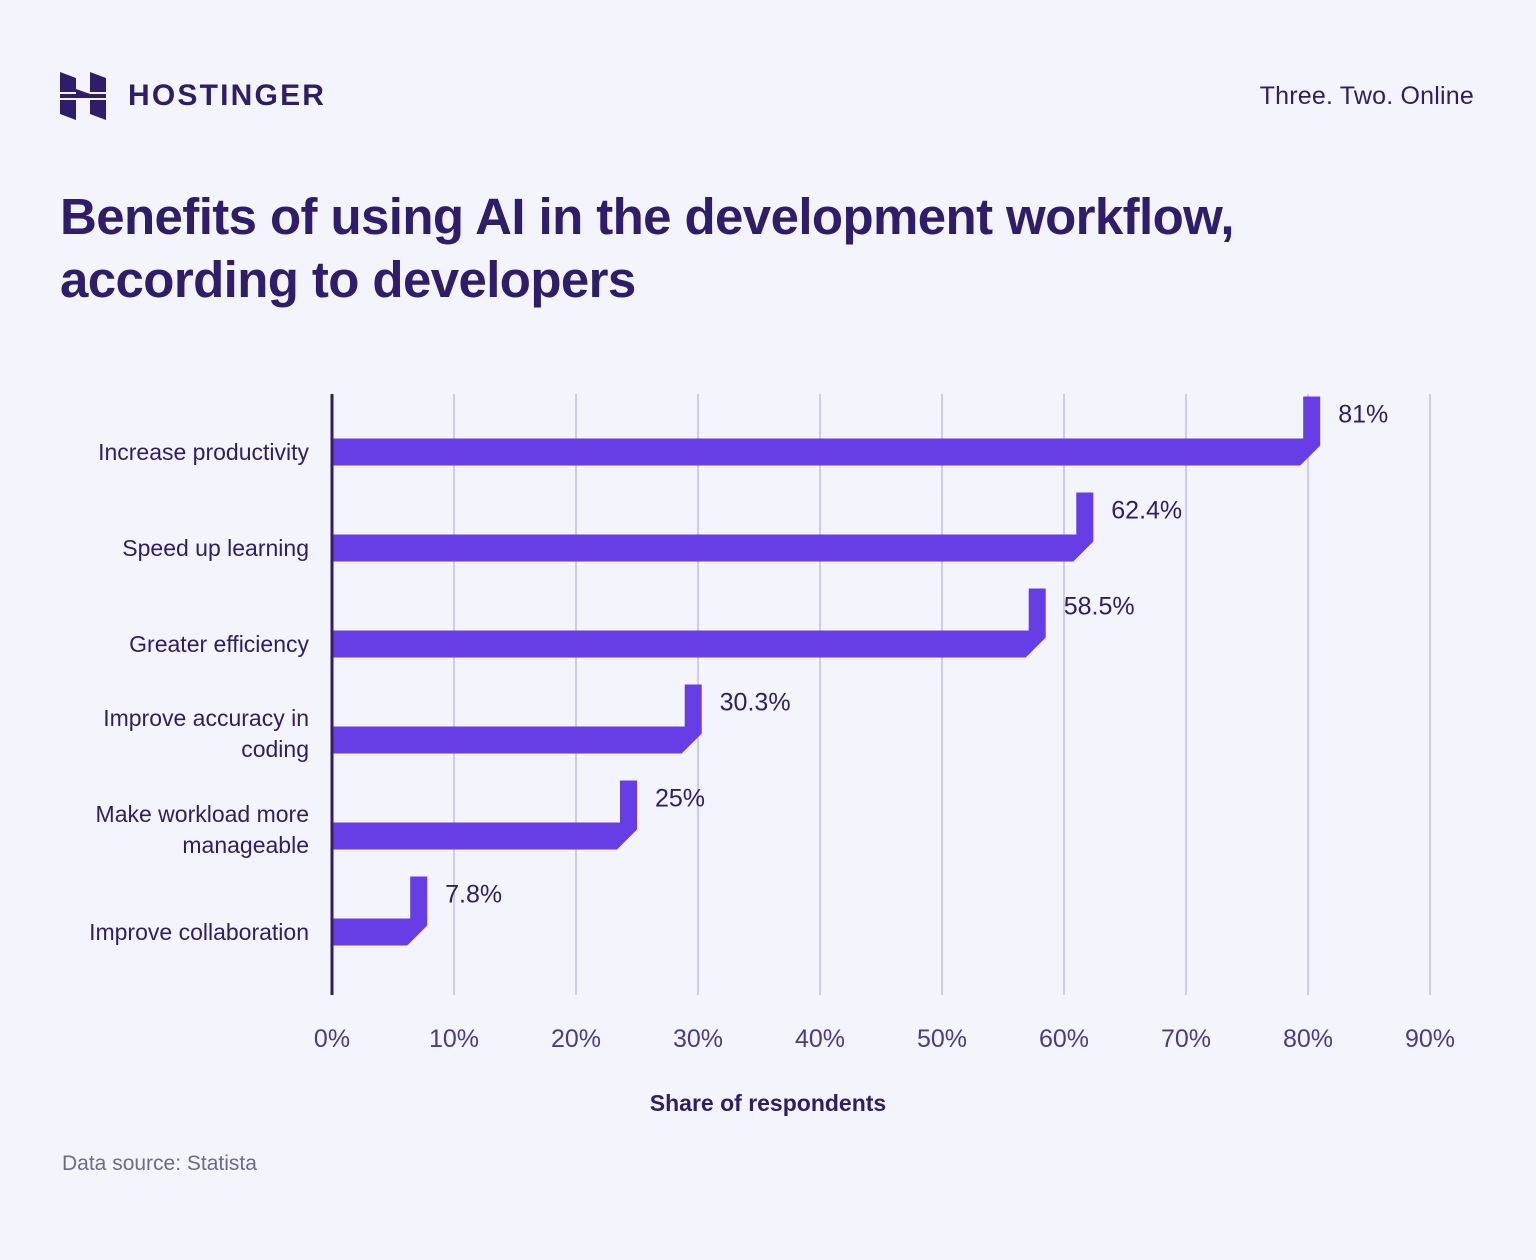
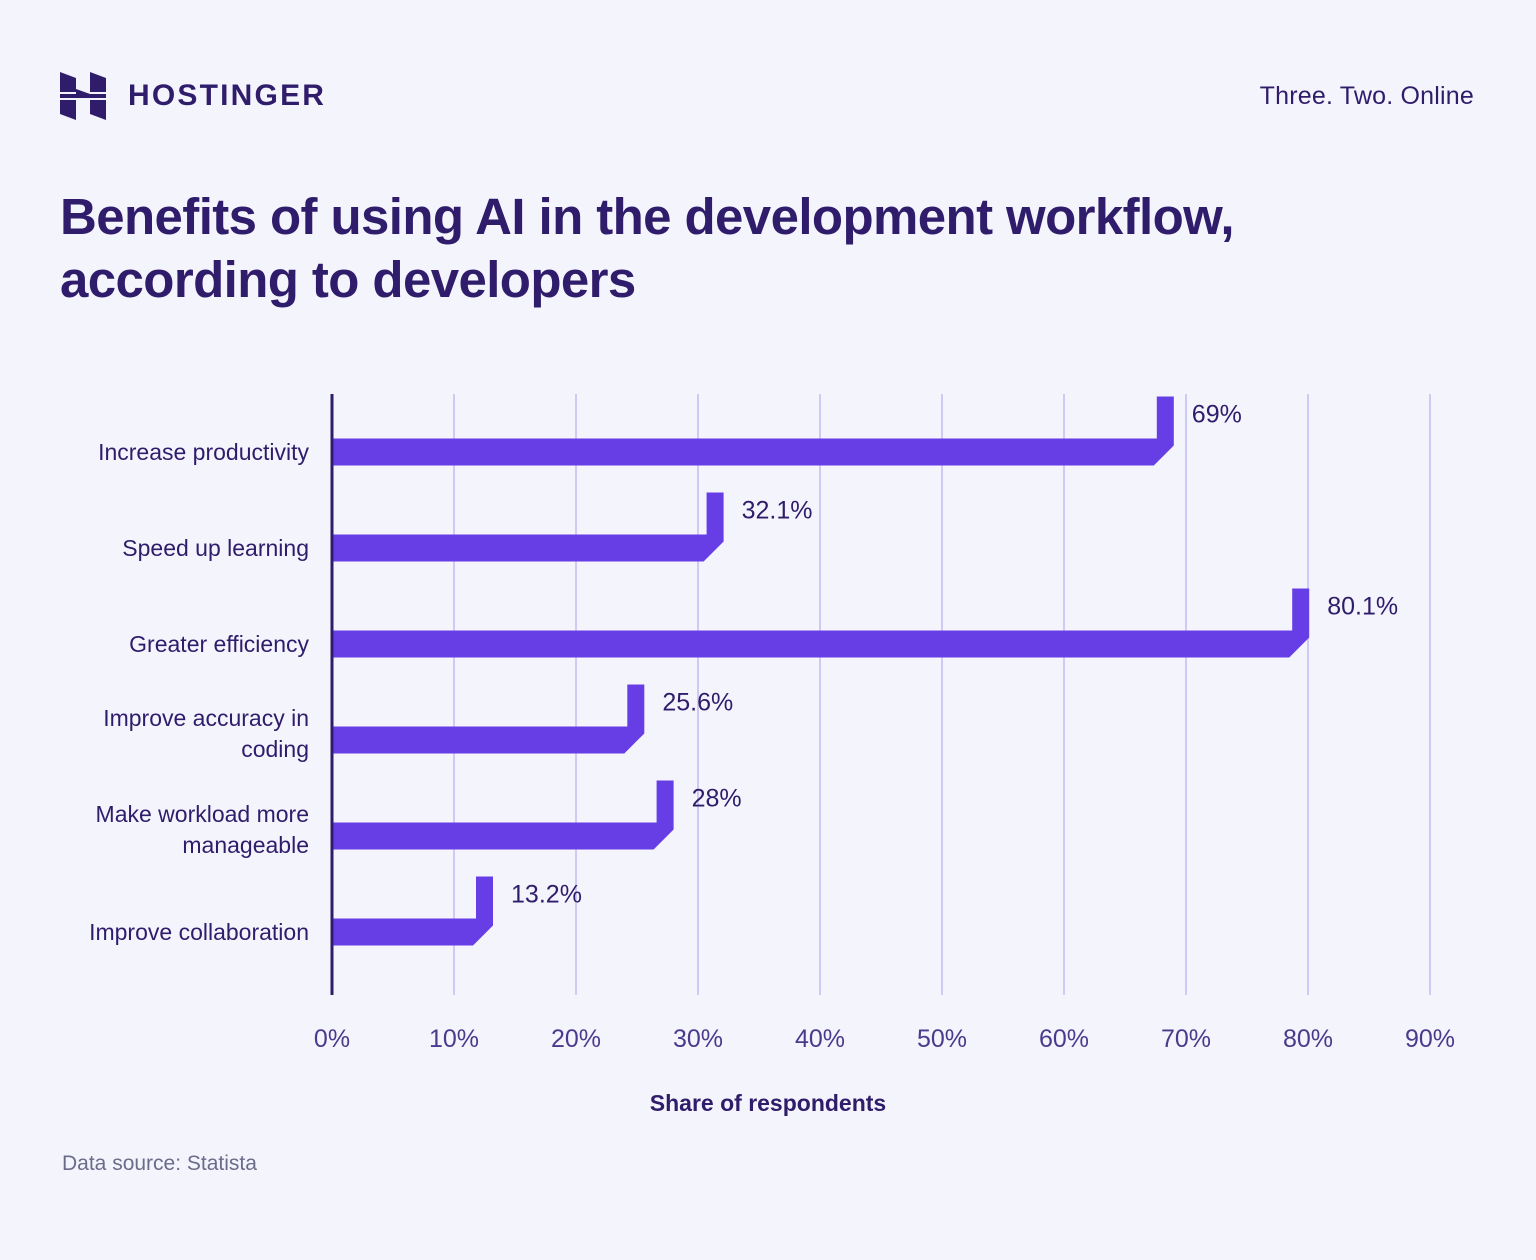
Increase productivity: 81% -> 69%
Speed up learning: 62.4% -> 32.1%
Greater efficiency: 58.5% -> 80.1%
Improve accuracy in coding: 30.3% -> 25.6%
Make workload more manageable: 25% -> 28%
Improve collaboration: 7.8% -> 13.2%
